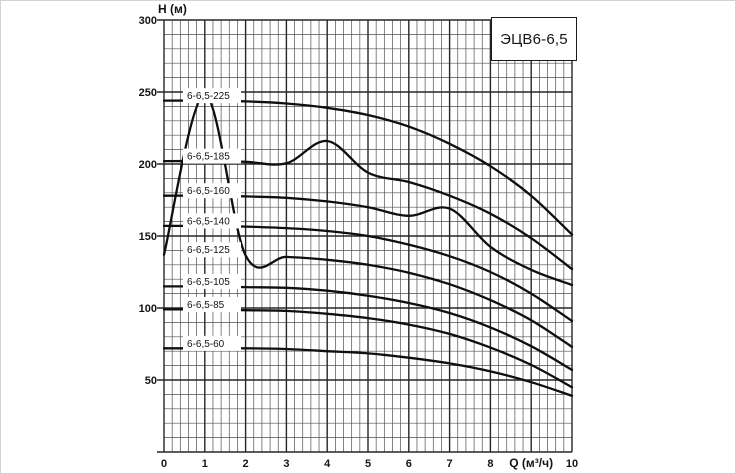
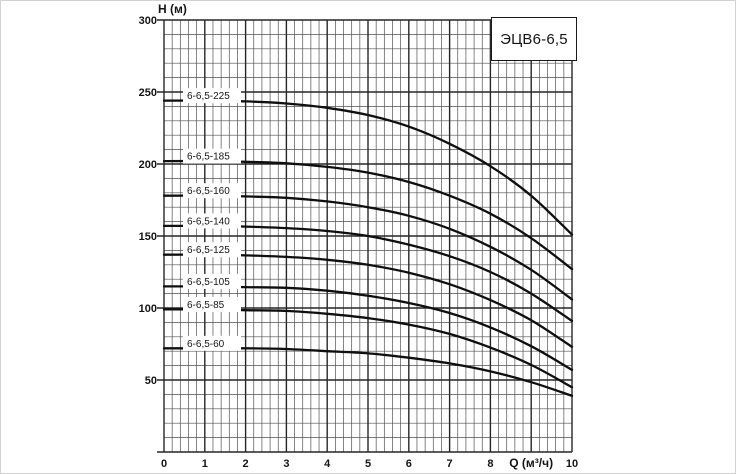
6-6,5-125/1: 248 -> 137
6-6,5-185/4: 216 -> 198
6-6,5-160/7: 169 -> 155
6-6,5-160/10: 116 -> 106
